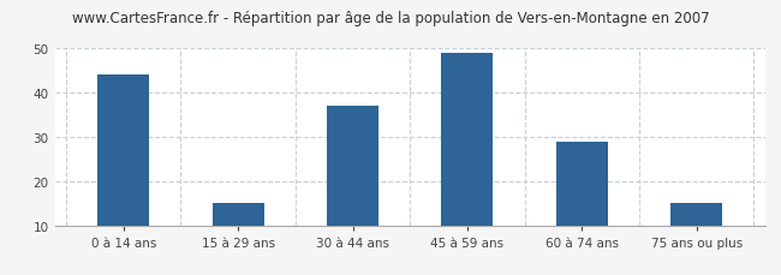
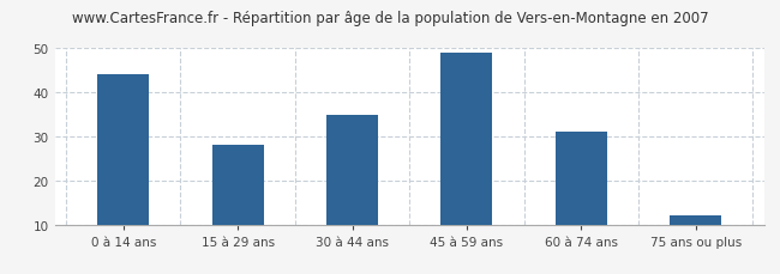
15 à 29 ans: 15 -> 28
30 à 44 ans: 37 -> 35
60 à 74 ans: 29 -> 31
75 ans ou plus: 15 -> 12
